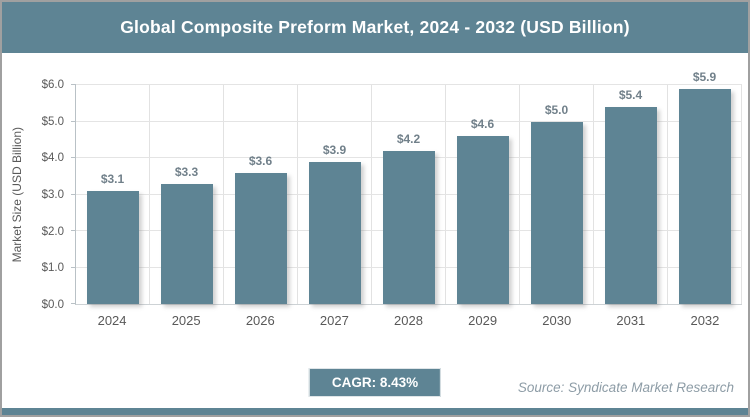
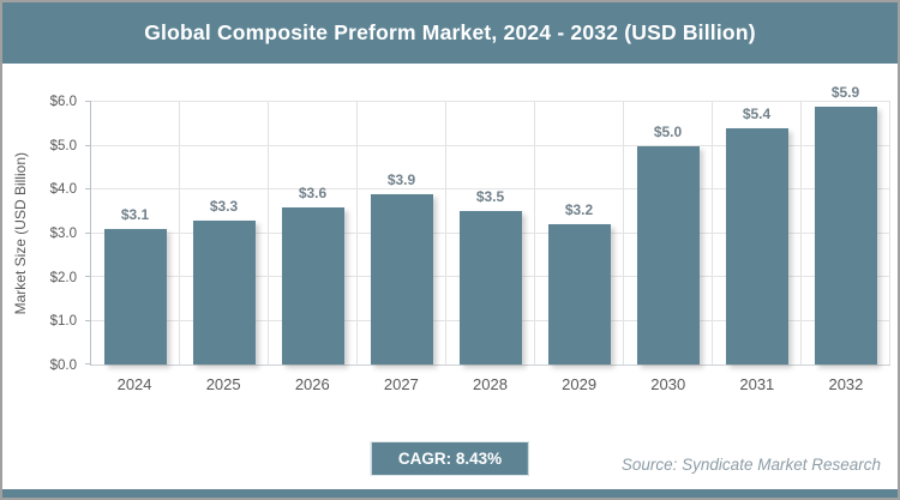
2028: $4.2 -> $3.5
2029: $4.6 -> $3.2
